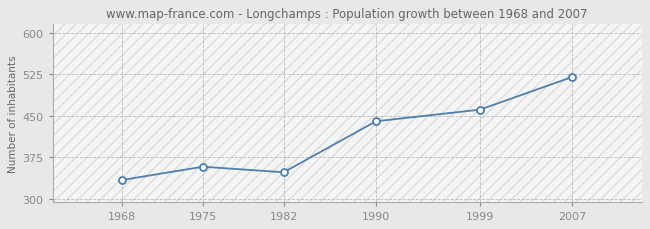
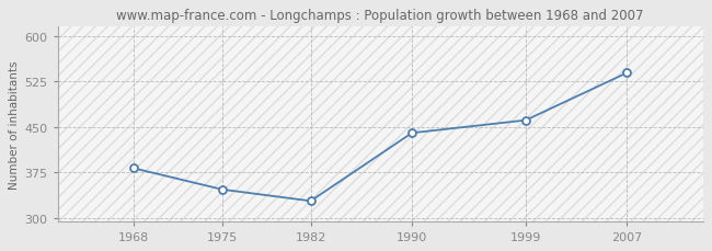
1968: 334 -> 382
1975: 358 -> 347
1982: 348 -> 328
2007: 520 -> 539
